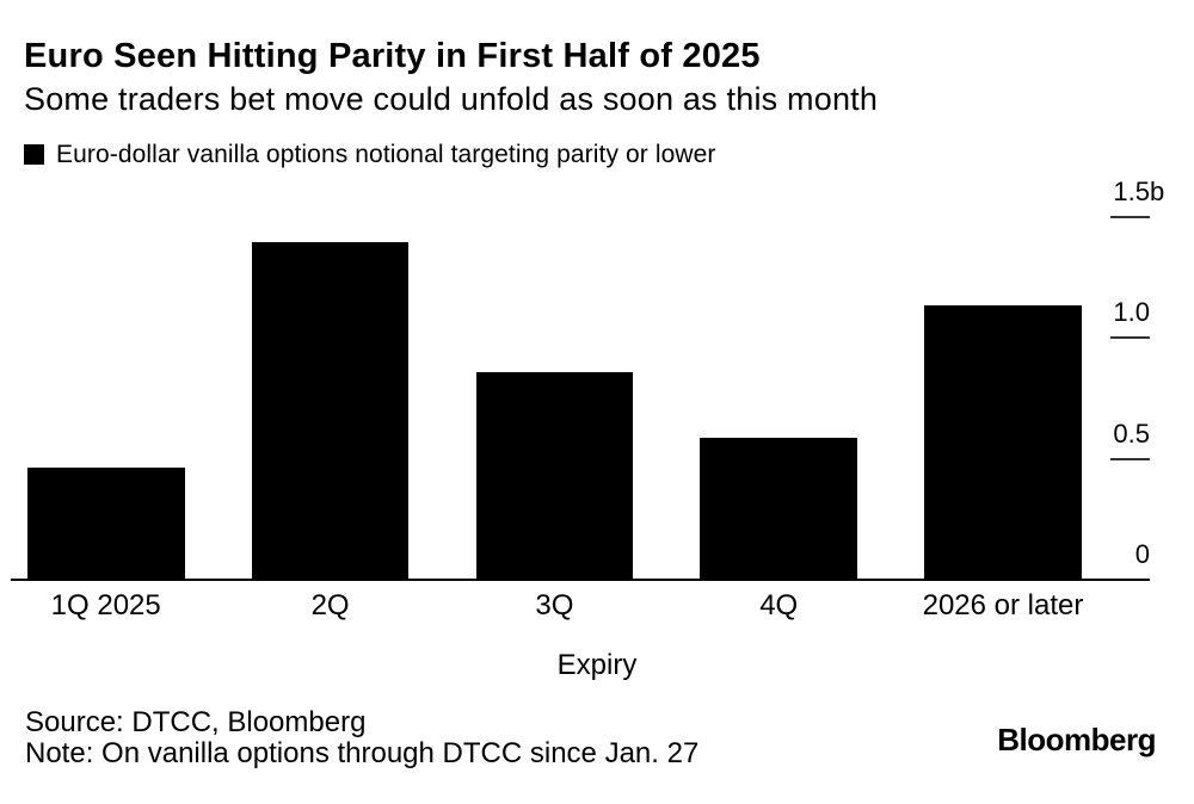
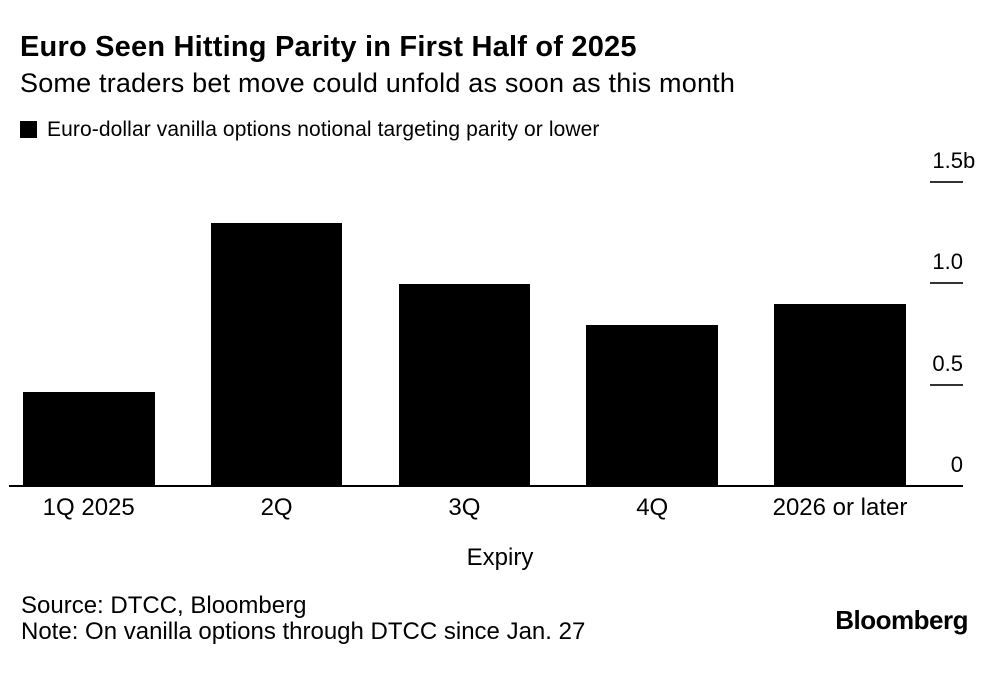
2Q: 1.40 -> 1.30
3Q: 0.86 -> 1.00
4Q: 0.59 -> 0.80
2026 or later: 1.14 -> 0.90
